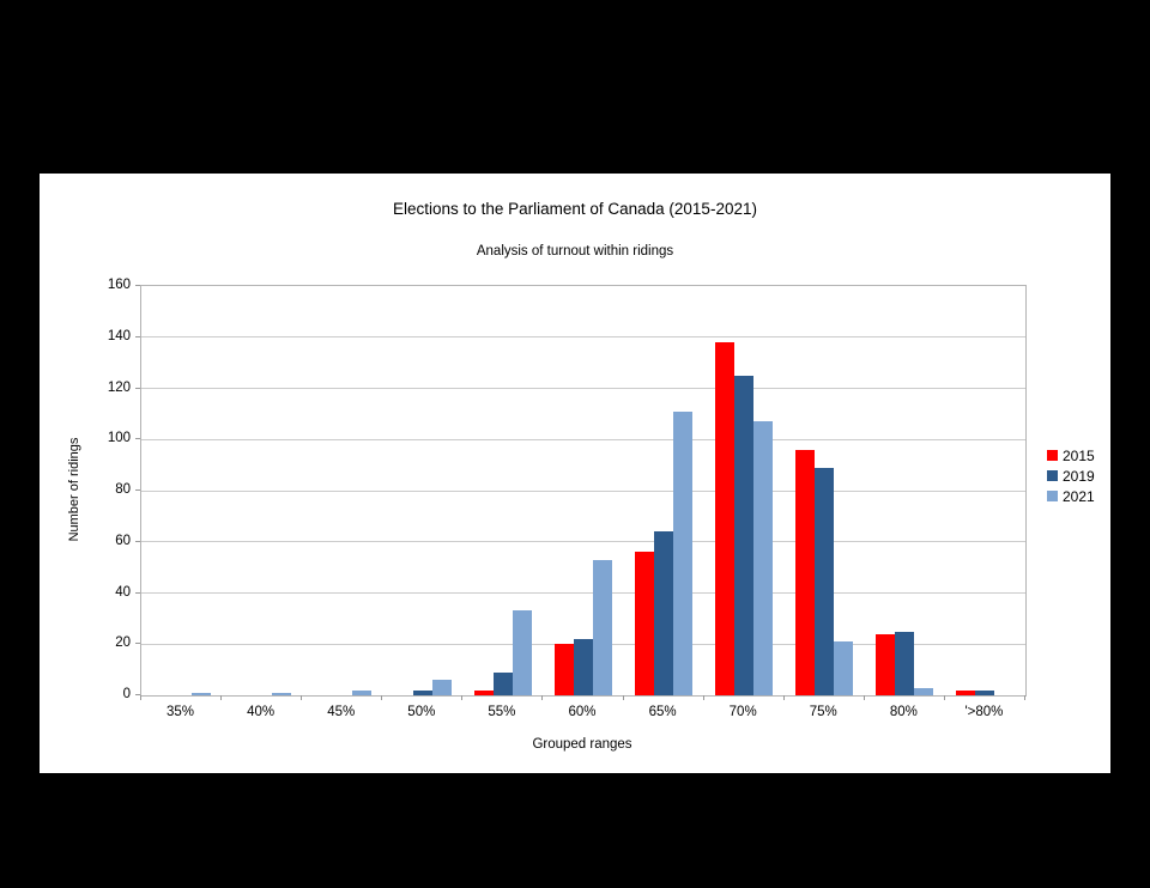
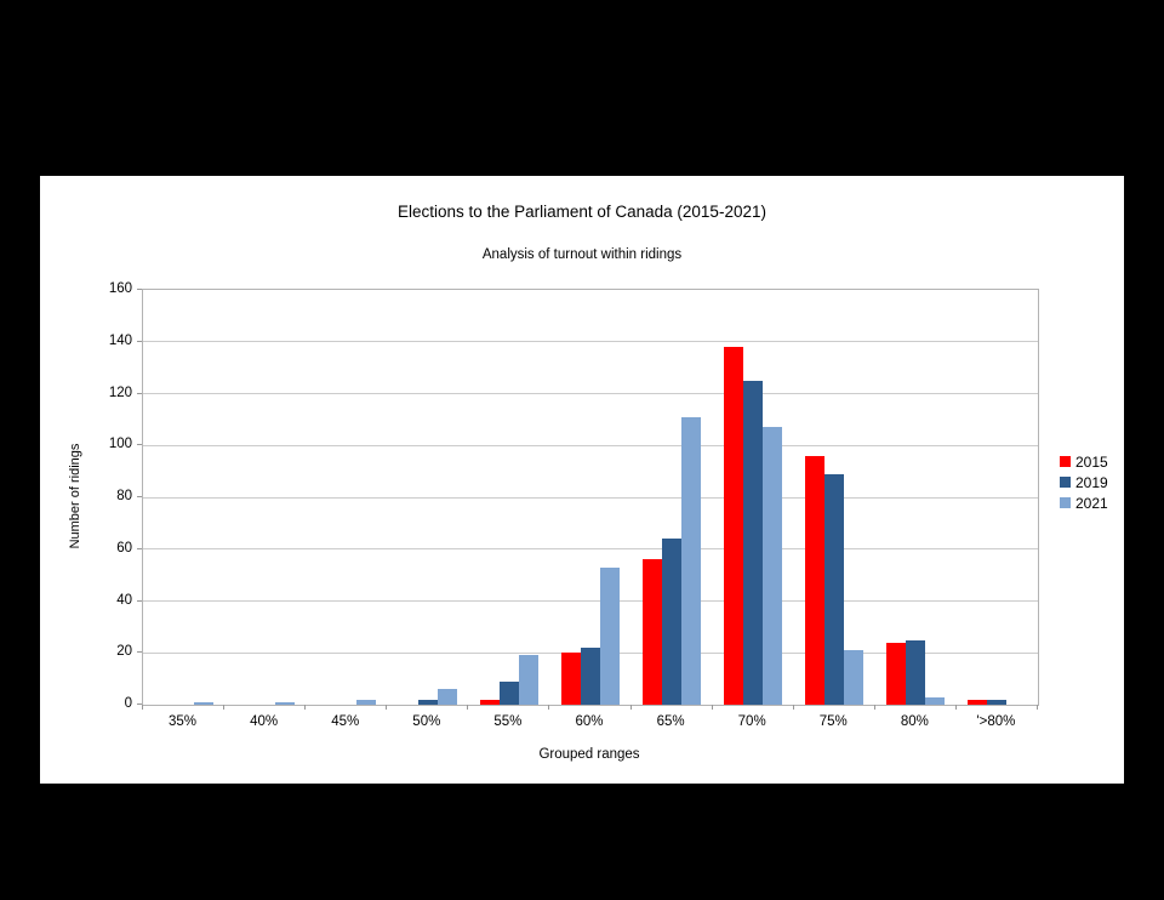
2021/55%: 33 -> 19
